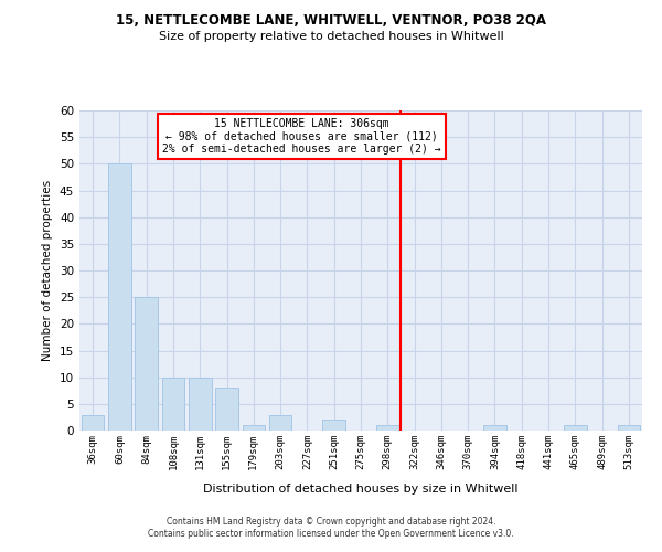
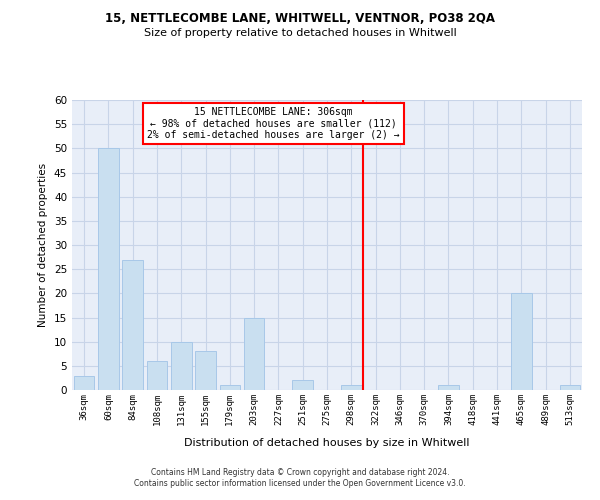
84sqm: 25 -> 27
108sqm: 10 -> 6
203sqm: 3 -> 15
465sqm: 1 -> 20
